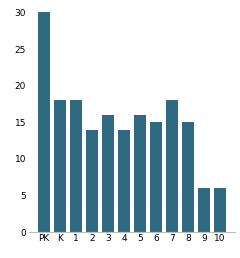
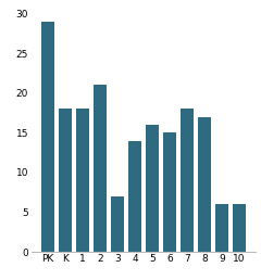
PK: 30 -> 29
2: 14 -> 21
3: 16 -> 7
8: 15 -> 17
